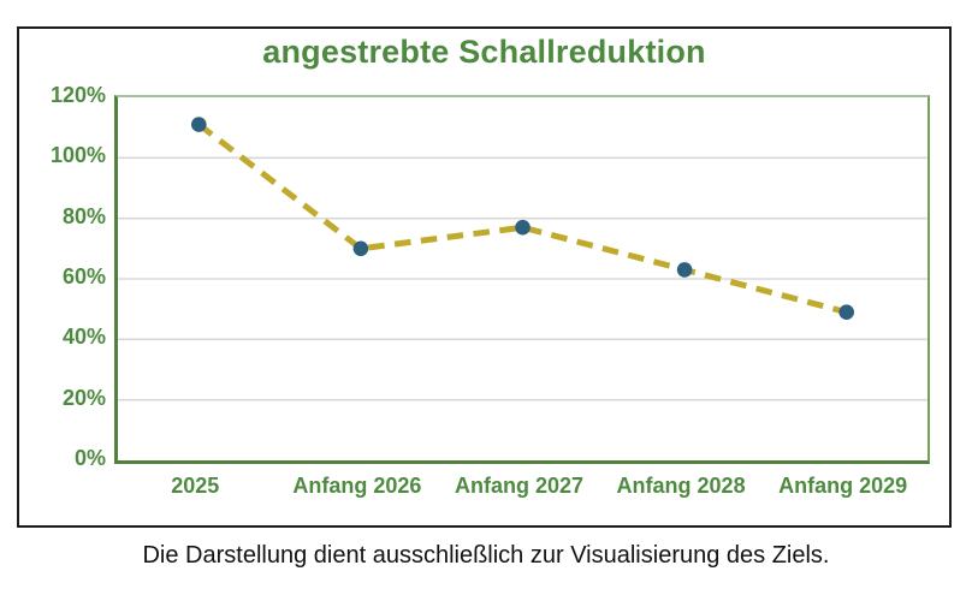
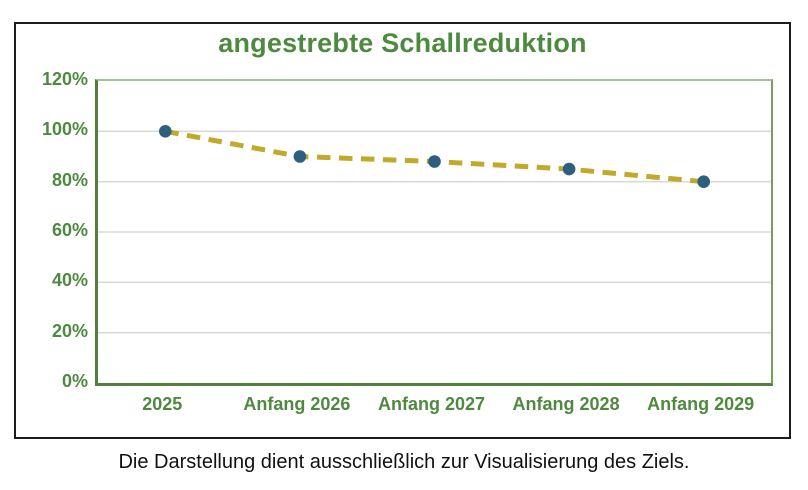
2025: 111% -> 100%
Anfang 2026: 70% -> 90%
Anfang 2027: 77% -> 88%
Anfang 2028: 63% -> 85%
Anfang 2029: 49% -> 80%
